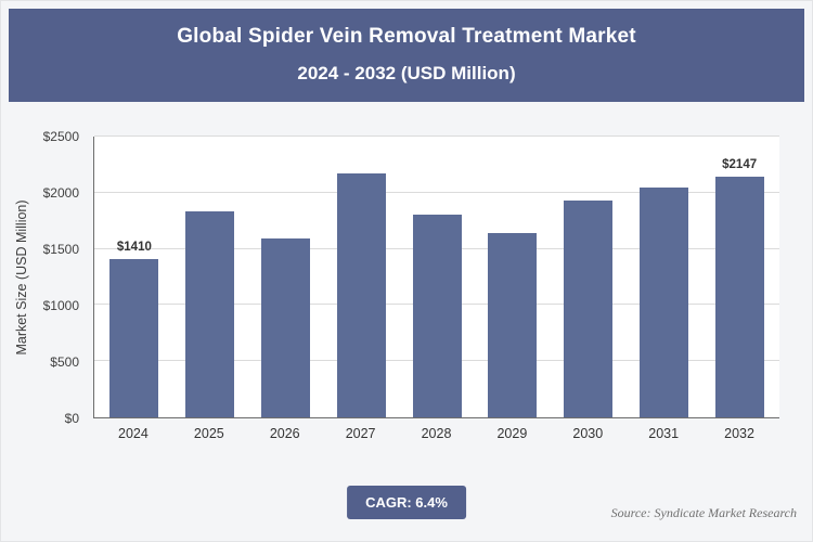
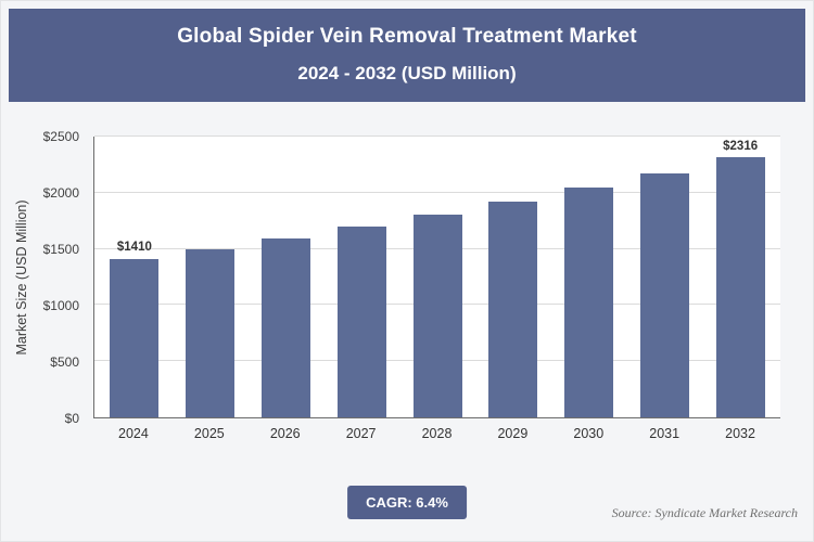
2025: $1830 -> $1500
2027: $2170 -> $1700
2029: $1640 -> $1920
2030: $1930 -> $2040
2031: $2050 -> $2180
2032: $2147 -> $2316
